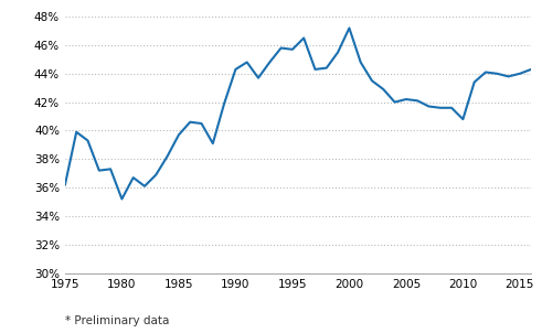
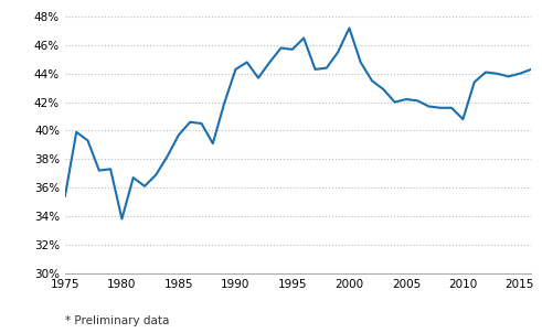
1975: 36.2% -> 35.4%
1980: 35.2% -> 33.8%
